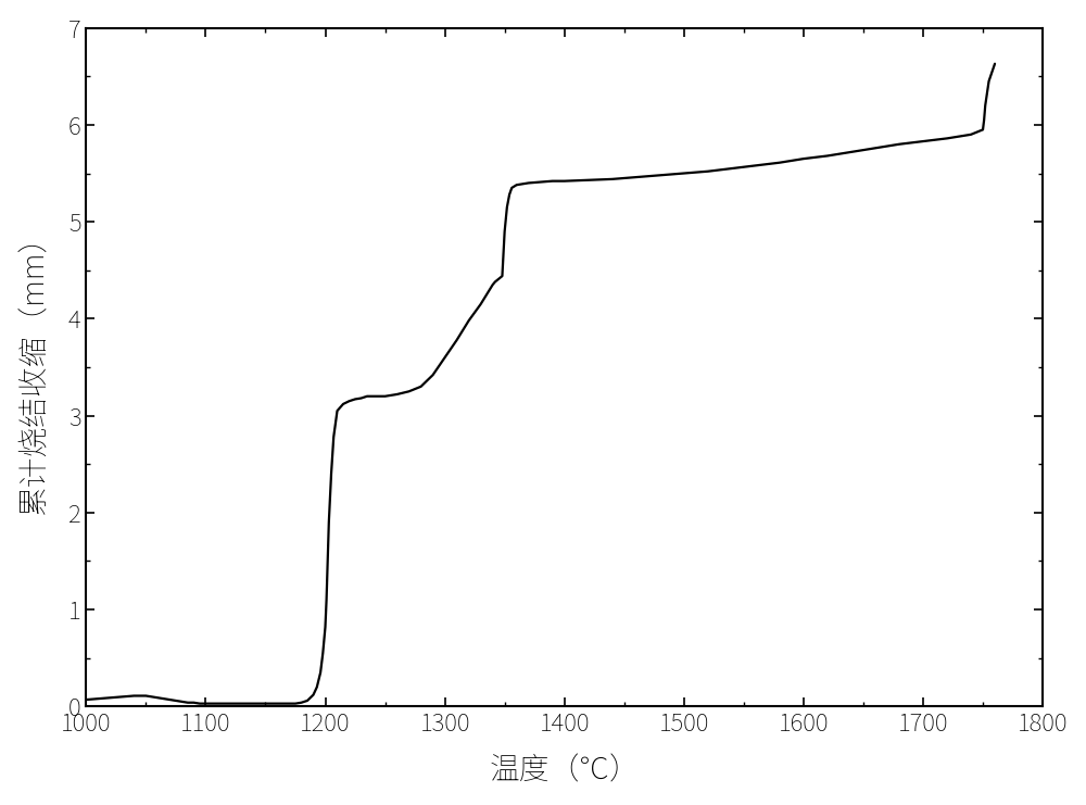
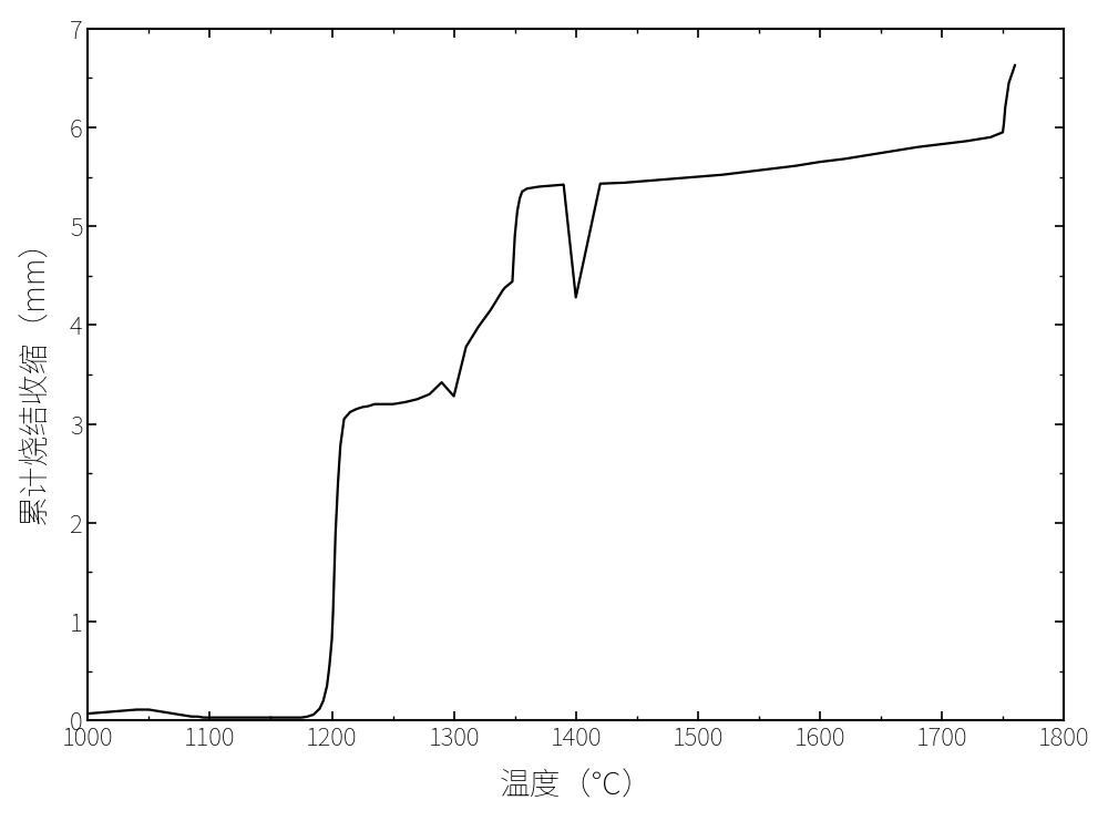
1300: 3.60 -> 3.28
1400: 5.42 -> 4.28
